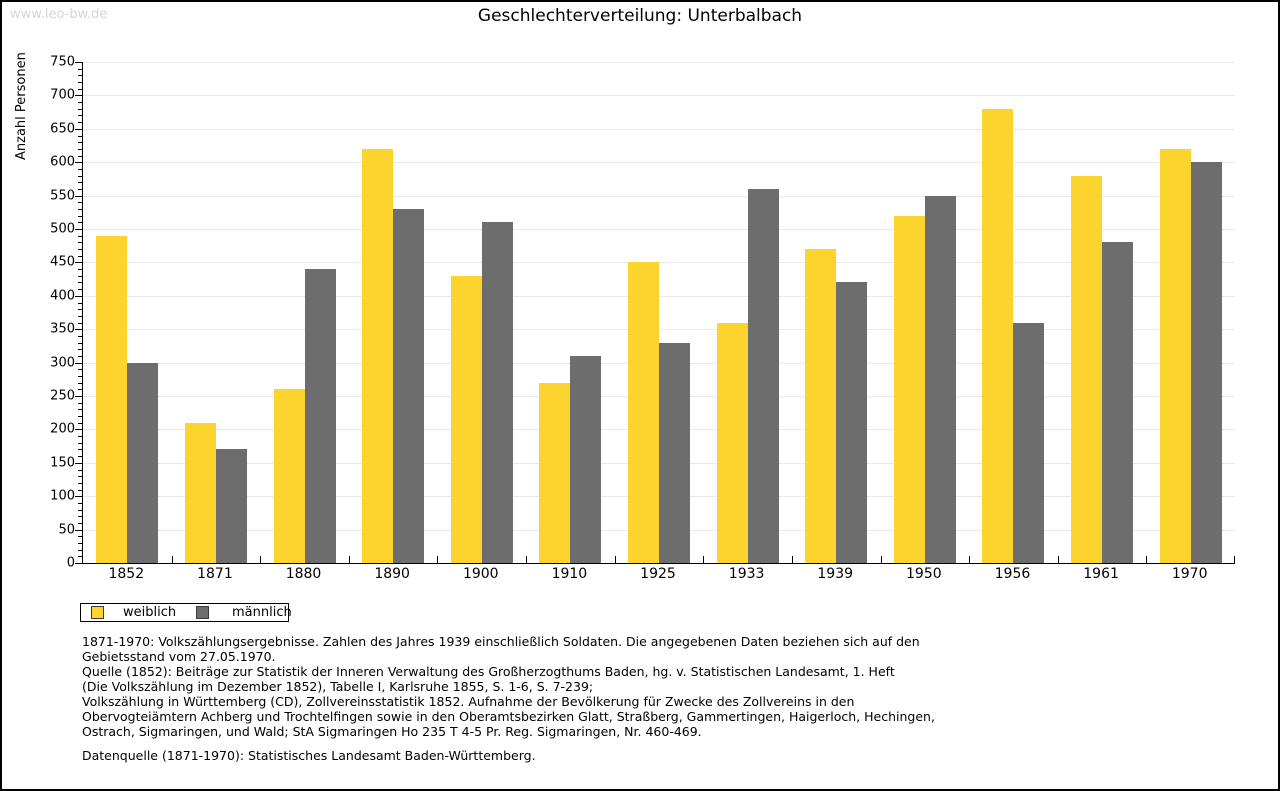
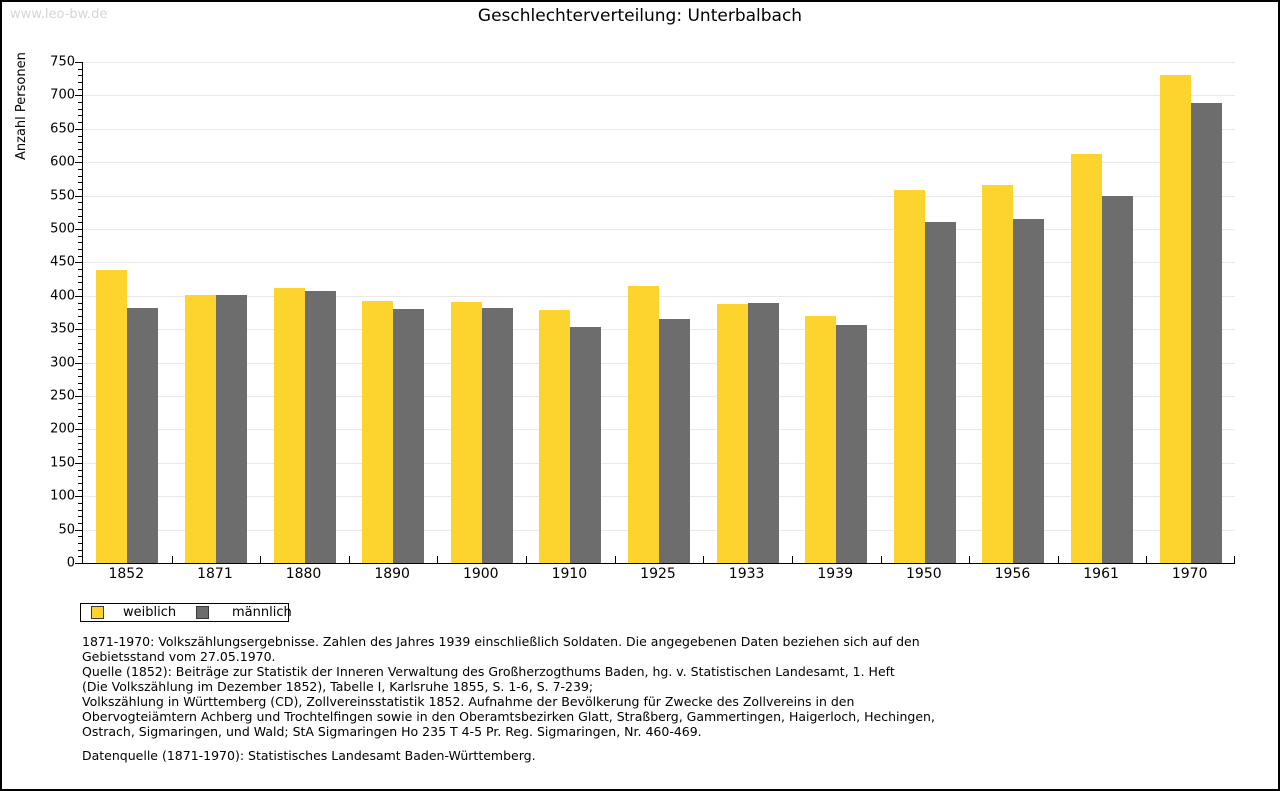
weiblich/1852: 490 -> 440
männlich/1852: 300 -> 380
weiblich/1871: 210 -> 400
männlich/1871: 170 -> 400
weiblich/1880: 260 -> 410
männlich/1880: 440 -> 410
weiblich/1890: 620 -> 390
männlich/1890: 530 -> 380
weiblich/1900: 430 -> 390
männlich/1900: 510 -> 380
weiblich/1910: 270 -> 380
männlich/1910: 310 -> 350
weiblich/1925: 450 -> 420
männlich/1925: 330 -> 360
weiblich/1933: 360 -> 390
männlich/1933: 560 -> 390
weiblich/1939: 470 -> 370
männlich/1939: 420 -> 360
weiblich/1950: 520 -> 560
männlich/1950: 550 -> 510
weiblich/1956: 680 -> 570
männlich/1956: 360 -> 520
weiblich/1961: 580 -> 610
männlich/1961: 480 -> 550
weiblich/1970: 620 -> 730
männlich/1970: 600 -> 690
